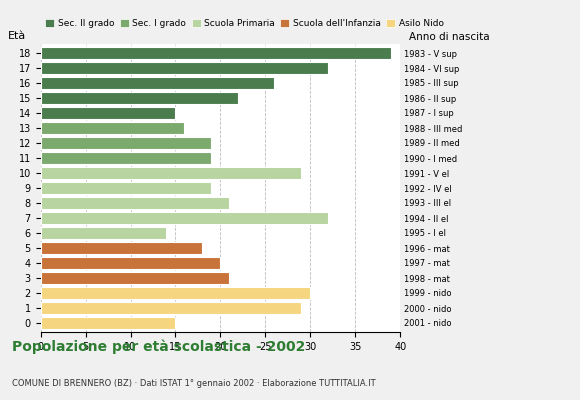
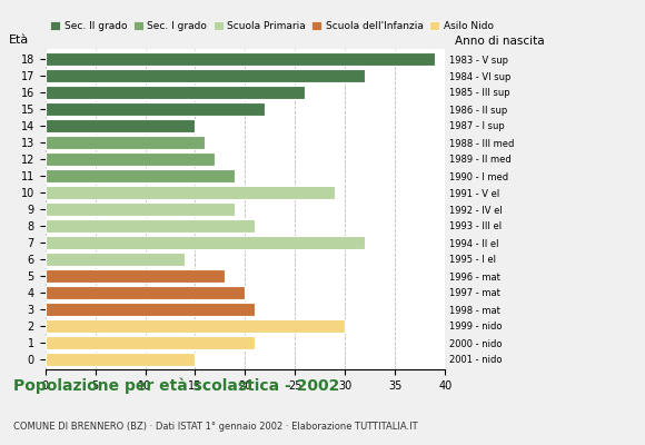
12: 19 -> 17
1: 29 -> 21
